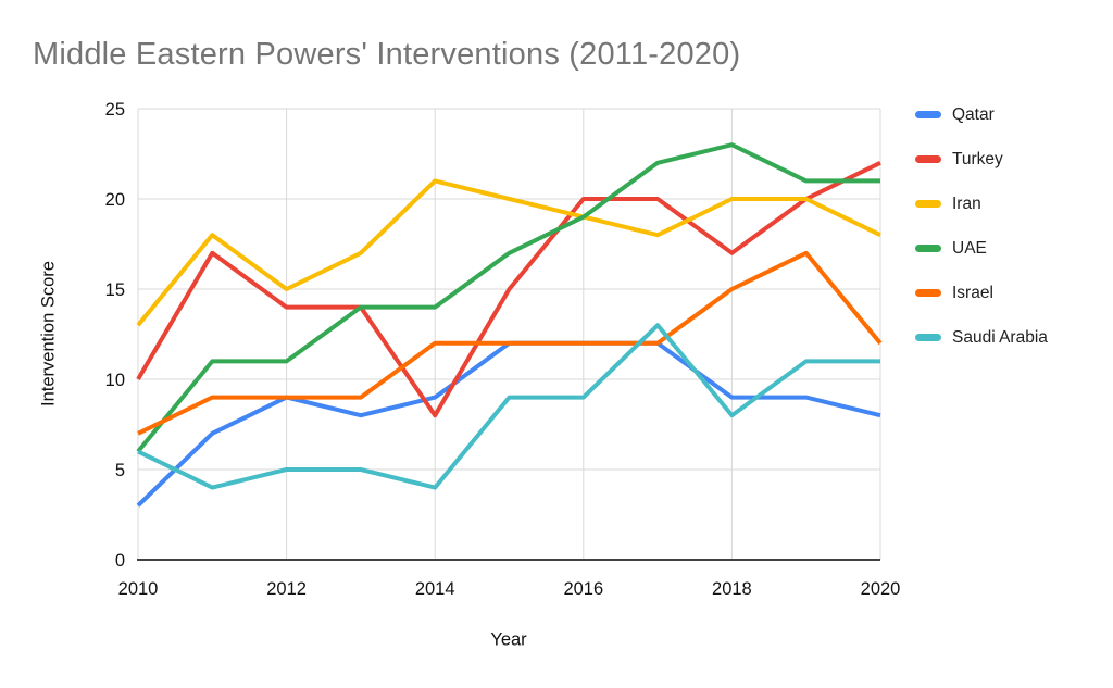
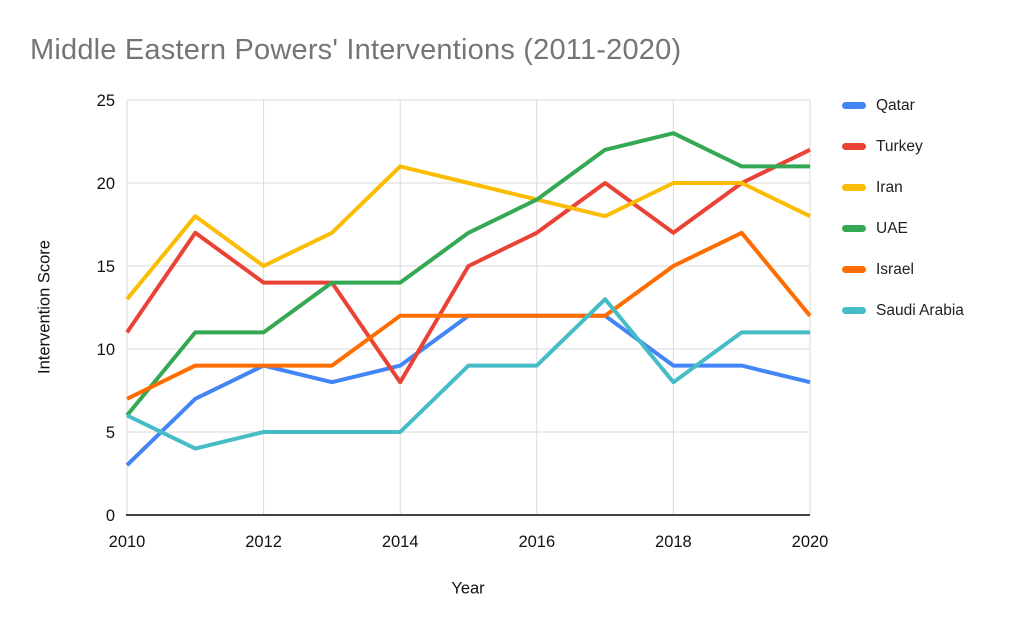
Turkey/2010: 10 -> 11
Saudi Arabia/2014: 4 -> 5
Turkey/2016: 20 -> 17
